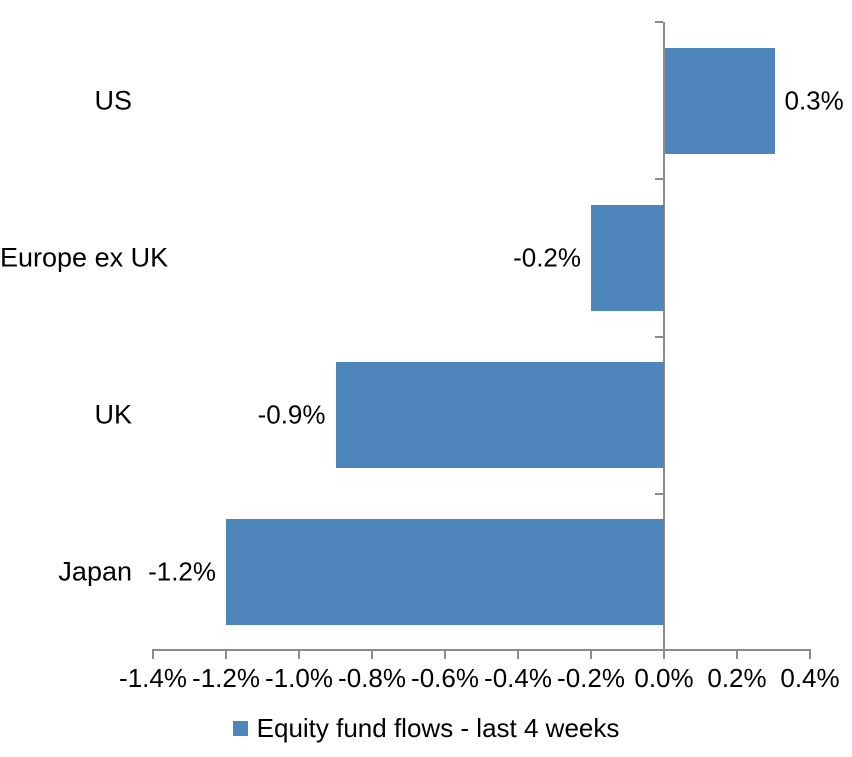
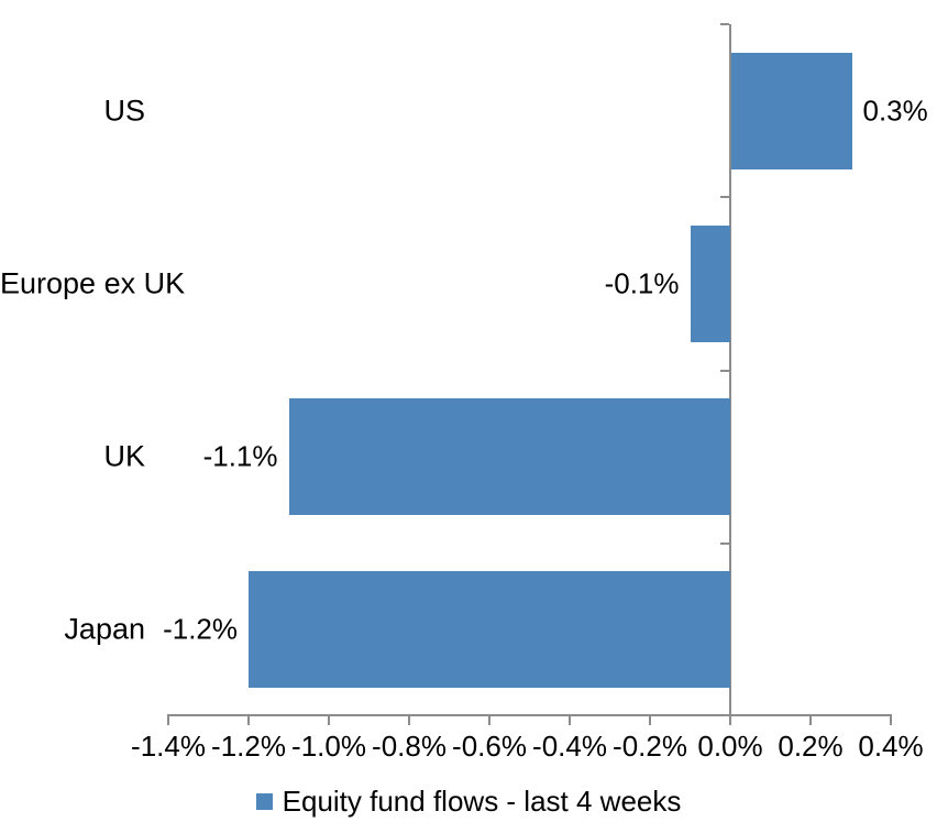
Europe ex UK: -0.2% -> -0.1%
UK: -0.9% -> -1.1%
